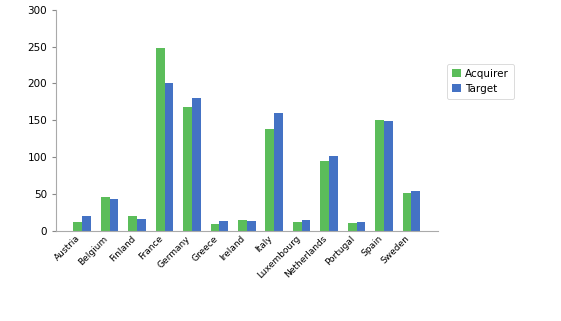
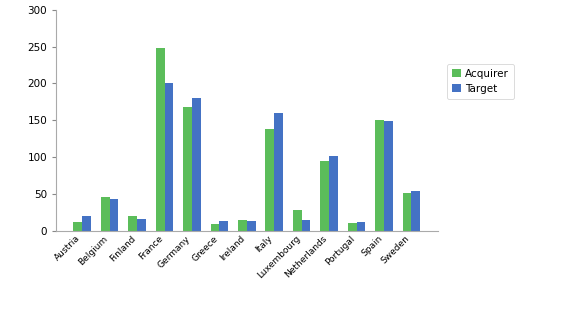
Acquirer/Luxembourg: 12 -> 28
